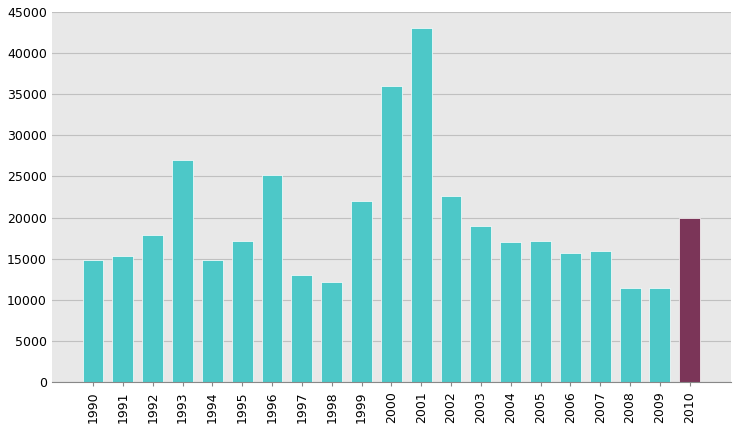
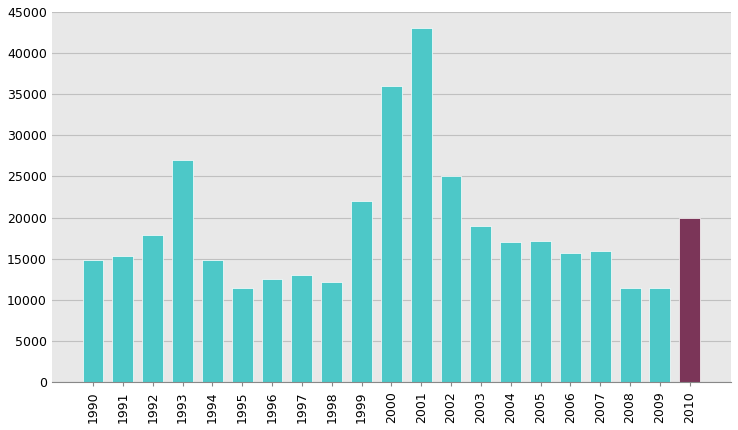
1995: 17200 -> 11500
1996: 25200 -> 12500
2002: 22600 -> 25000
